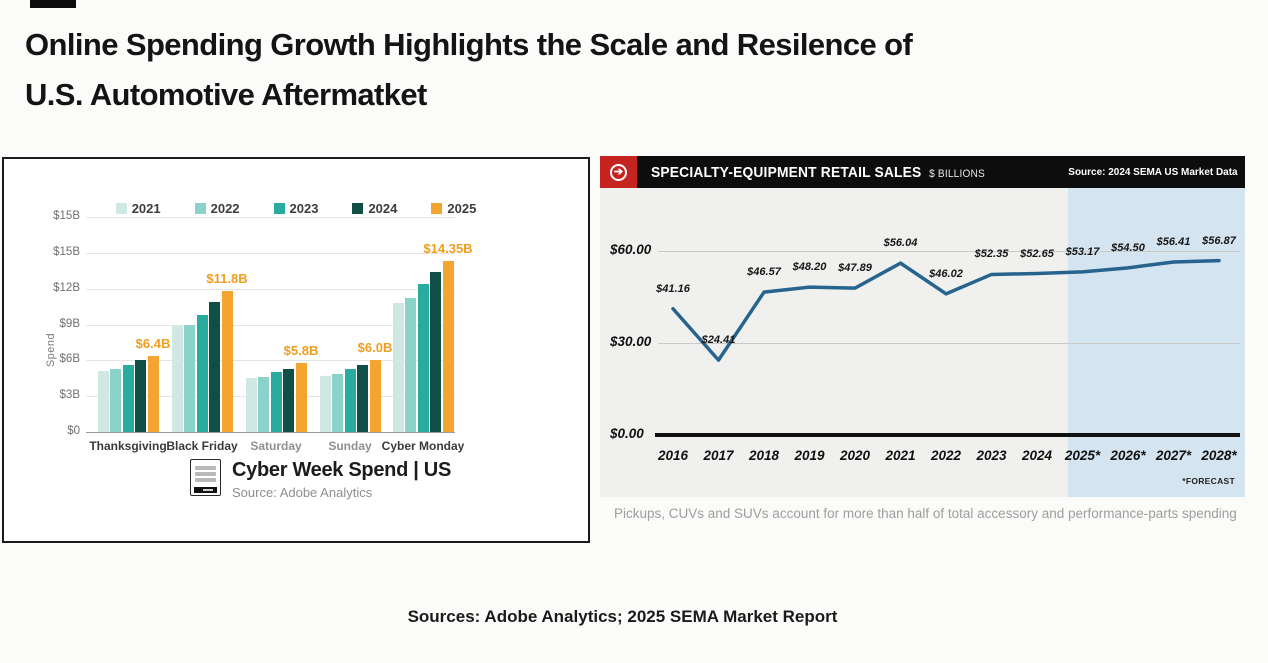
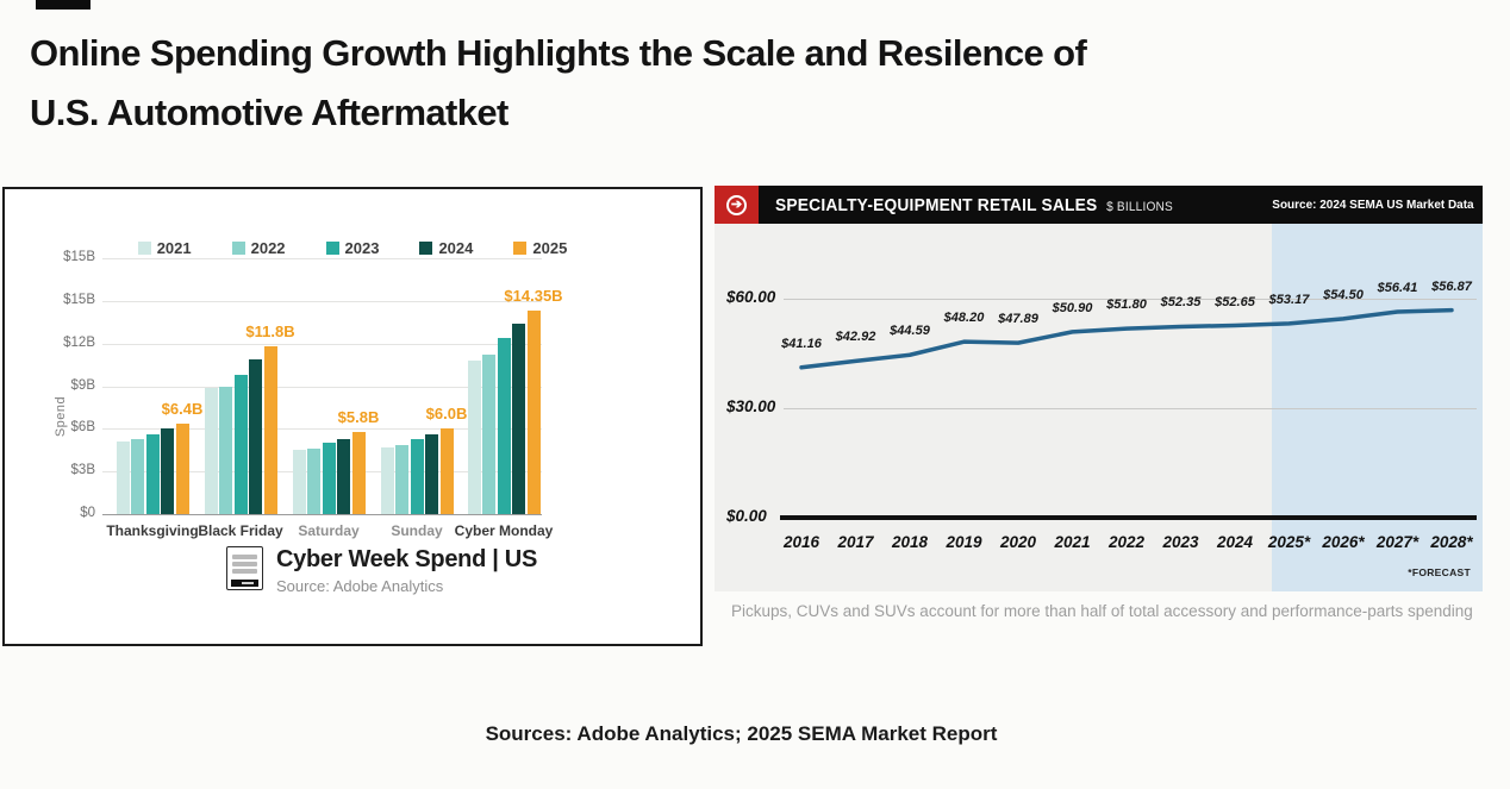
SPECIALTY-EQUIPMENT RETAIL SALES/2017: $24.41 -> $42.92
SPECIALTY-EQUIPMENT RETAIL SALES/2018: $46.57 -> $44.59
SPECIALTY-EQUIPMENT RETAIL SALES/2021: $56.04 -> $50.90
SPECIALTY-EQUIPMENT RETAIL SALES/2022: $46.02 -> $51.80
